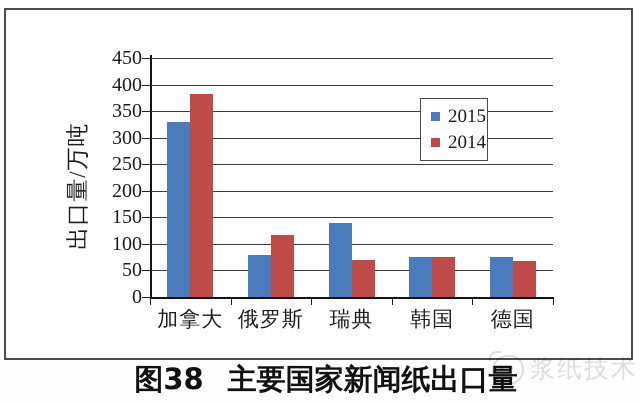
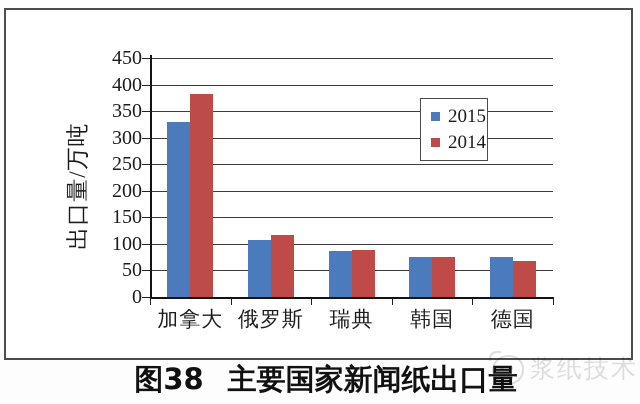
2015/俄罗斯: 80 -> 110
2015/瑞典: 140 -> 90
2014/瑞典: 70 -> 90
